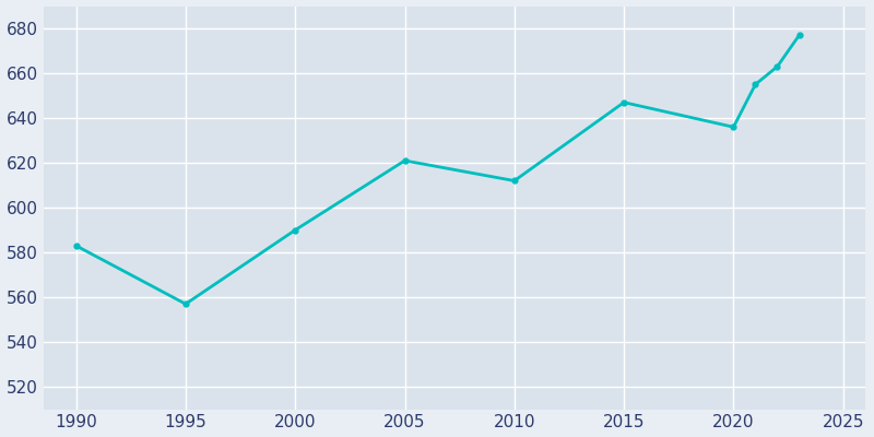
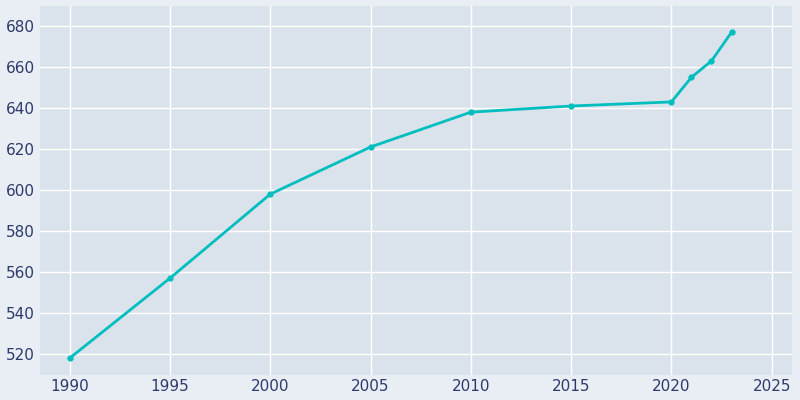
1990: 583 -> 518
2000: 590 -> 598
2010: 612 -> 638
2015: 647 -> 641
2020: 636 -> 643
